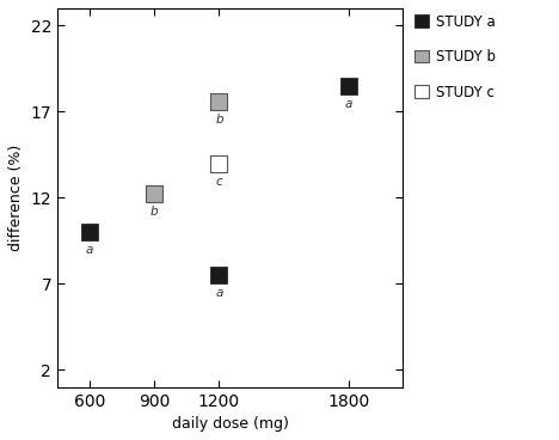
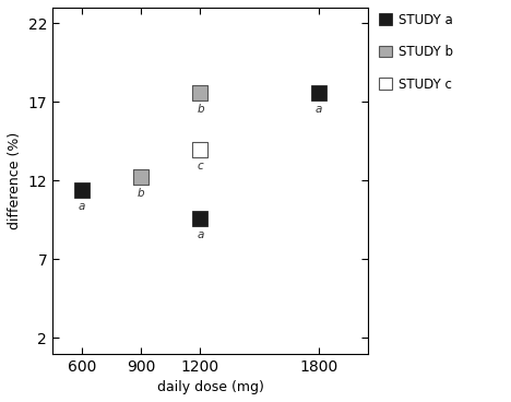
STUDY a/600: 10.0 -> 11.4
STUDY a/1200: 7.5 -> 9.6
STUDY a/1800: 18.5 -> 17.6
